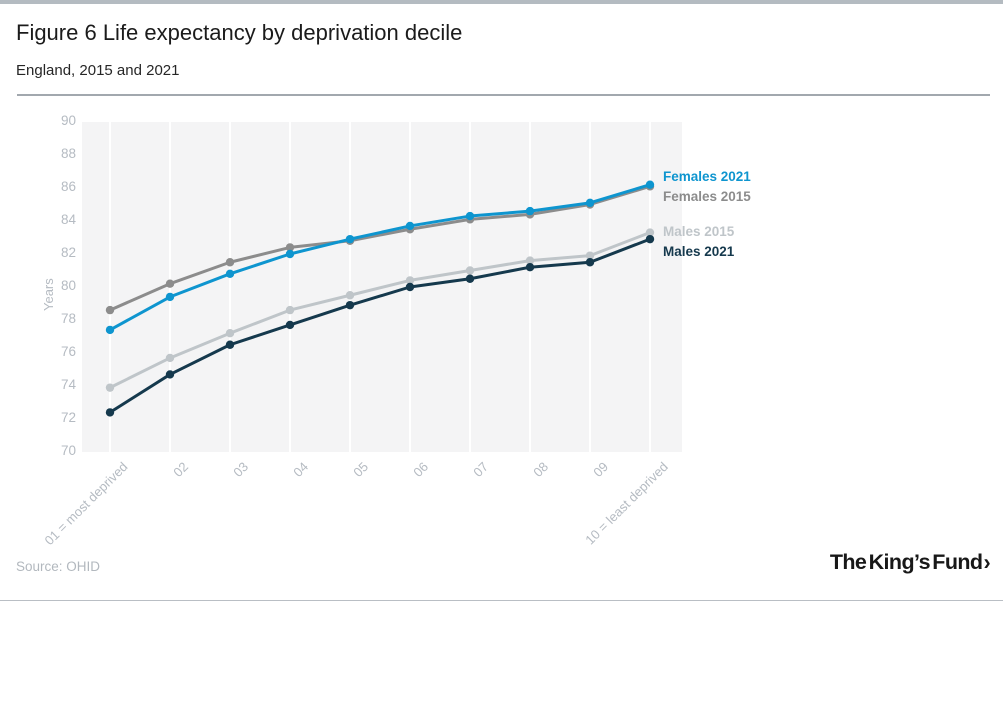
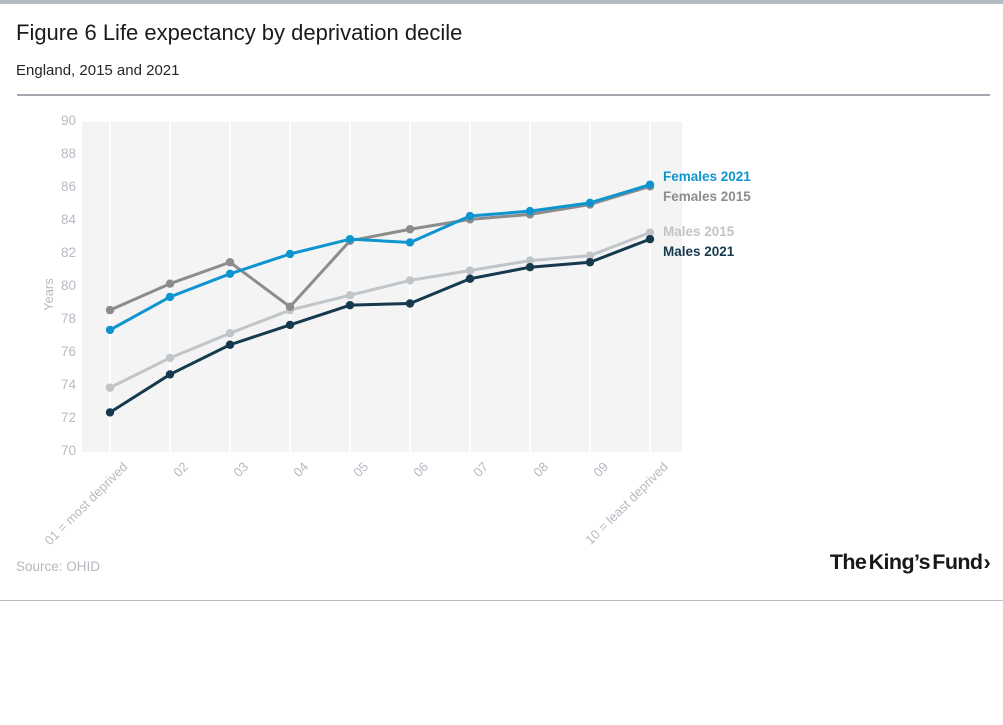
Females 2015/04: 82.4 -> 78.8
Females 2021/06: 83.7 -> 82.7
Males 2021/06: 80.0 -> 79.0
